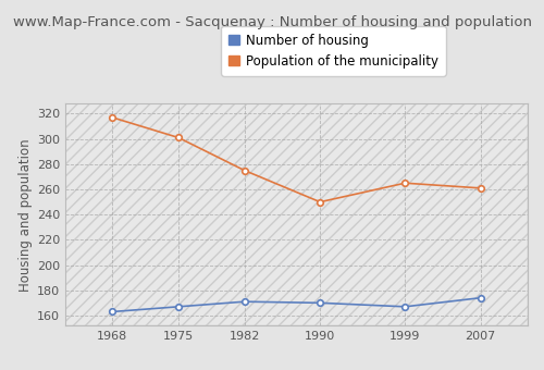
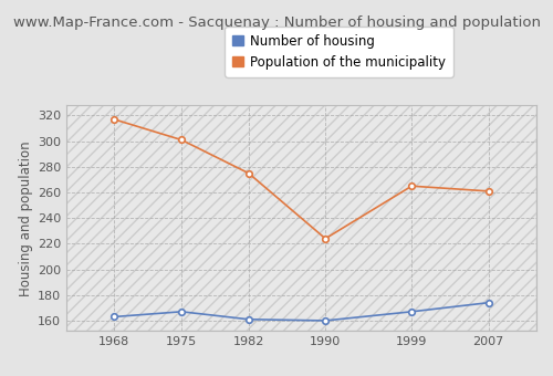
Number of housing/1982: 171 -> 161
Number of housing/1990: 170 -> 160
Population of the municipality/1990: 250 -> 224
